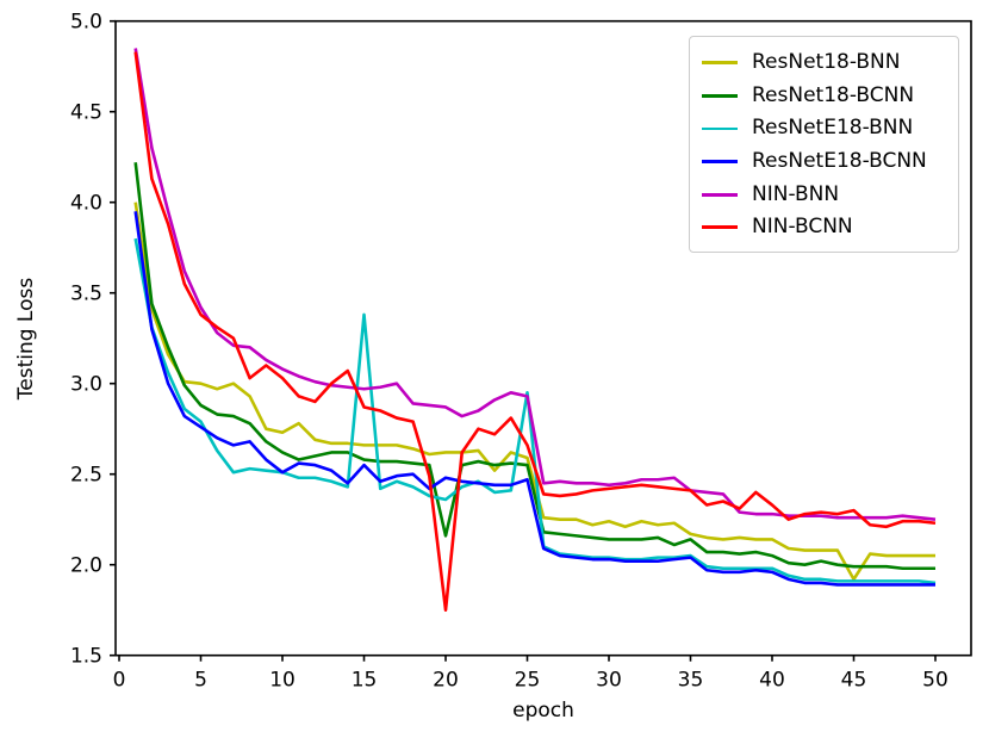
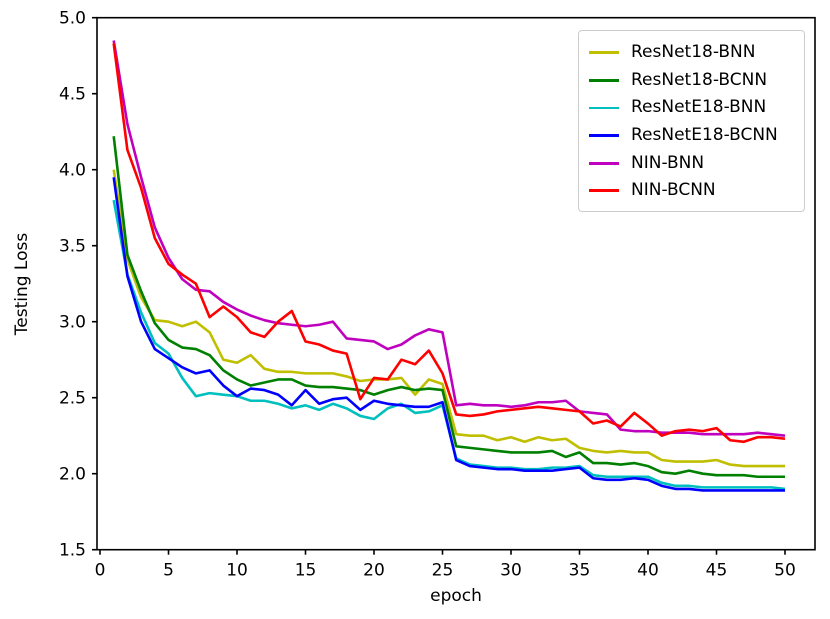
ResNetE18-BNN/15: 3.38 -> 2.45
ResNet18-BCNN/20: 2.16 -> 2.52
NIN-BCNN/20: 1.75 -> 2.63
ResNetE18-BNN/25: 2.95 -> 2.45
ResNet18-BNN/45: 1.92 -> 2.09
